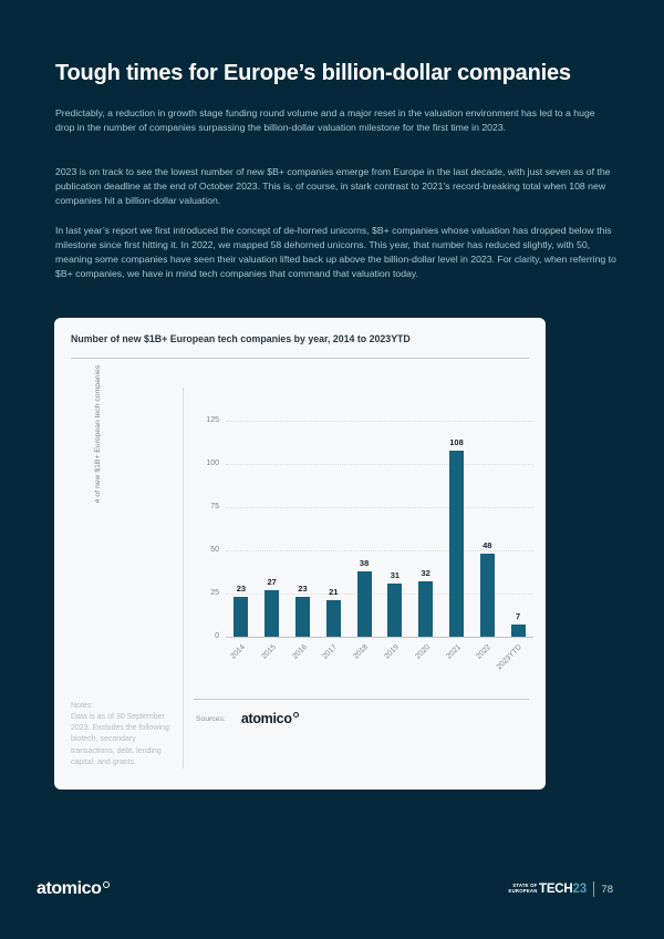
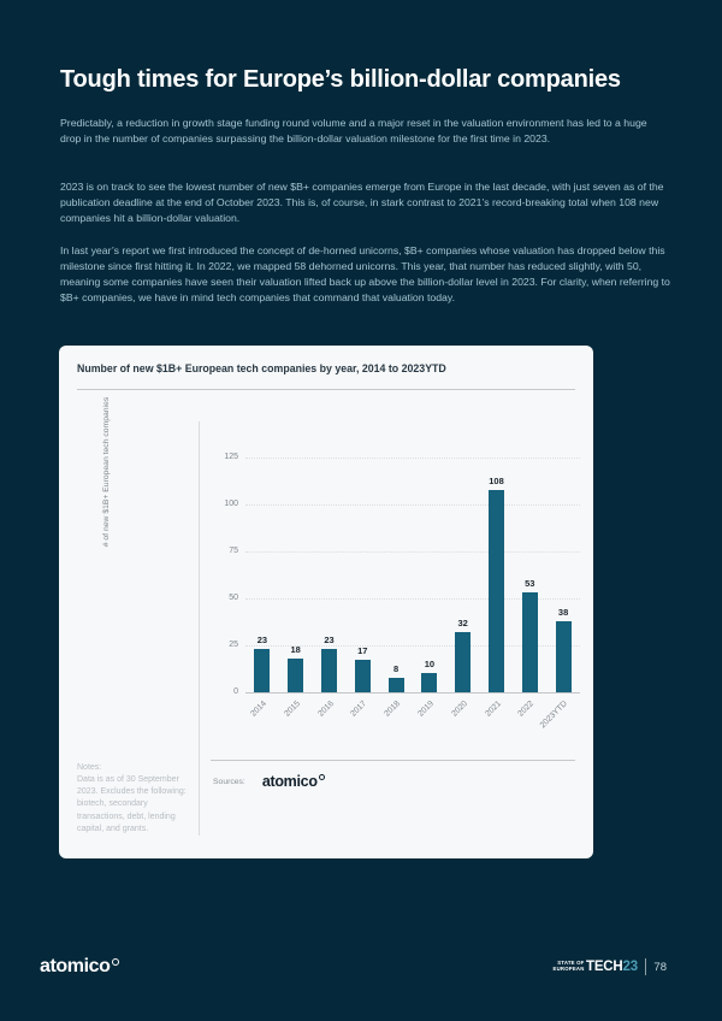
2015: 27 -> 18
2017: 21 -> 17
2018: 38 -> 8
2019: 31 -> 10
2022: 48 -> 53
2023YTD: 7 -> 38
